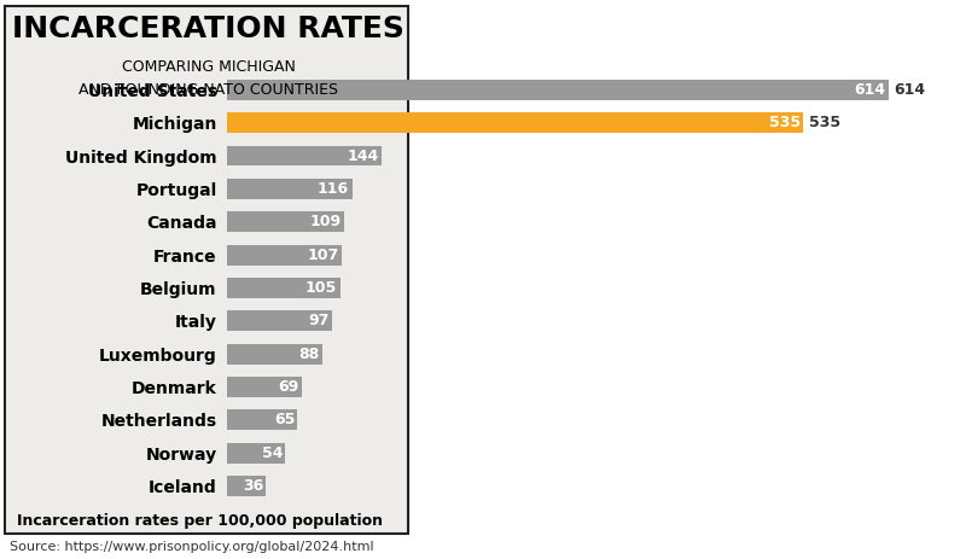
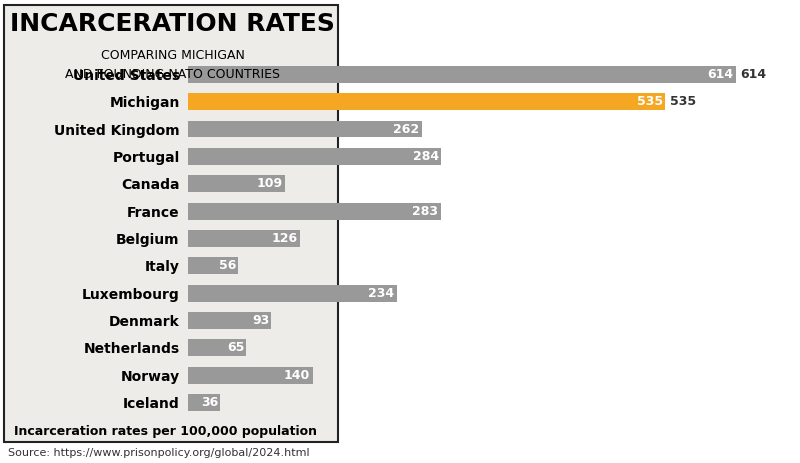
United Kingdom: 144 -> 262
Portugal: 116 -> 284
France: 107 -> 283
Belgium: 105 -> 126
Italy: 97 -> 56
Luxembourg: 88 -> 234
Denmark: 69 -> 93
Norway: 54 -> 140
